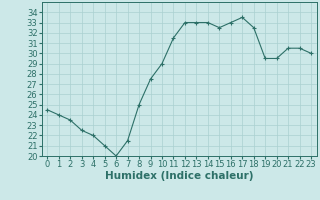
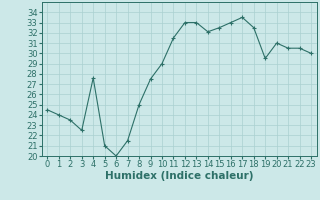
4: 22.0 -> 27.6
14: 33.0 -> 32.1
20: 29.5 -> 31.0
